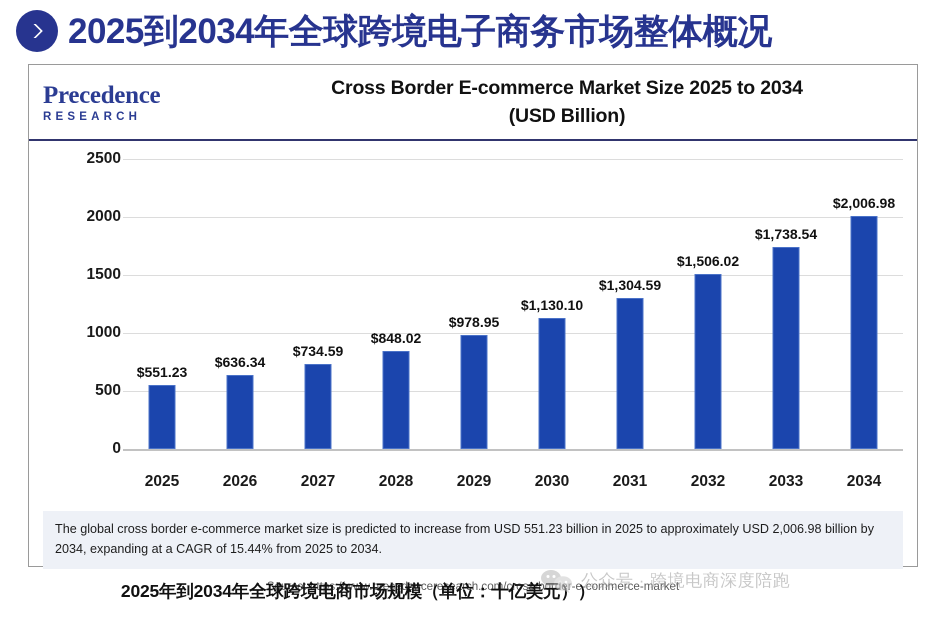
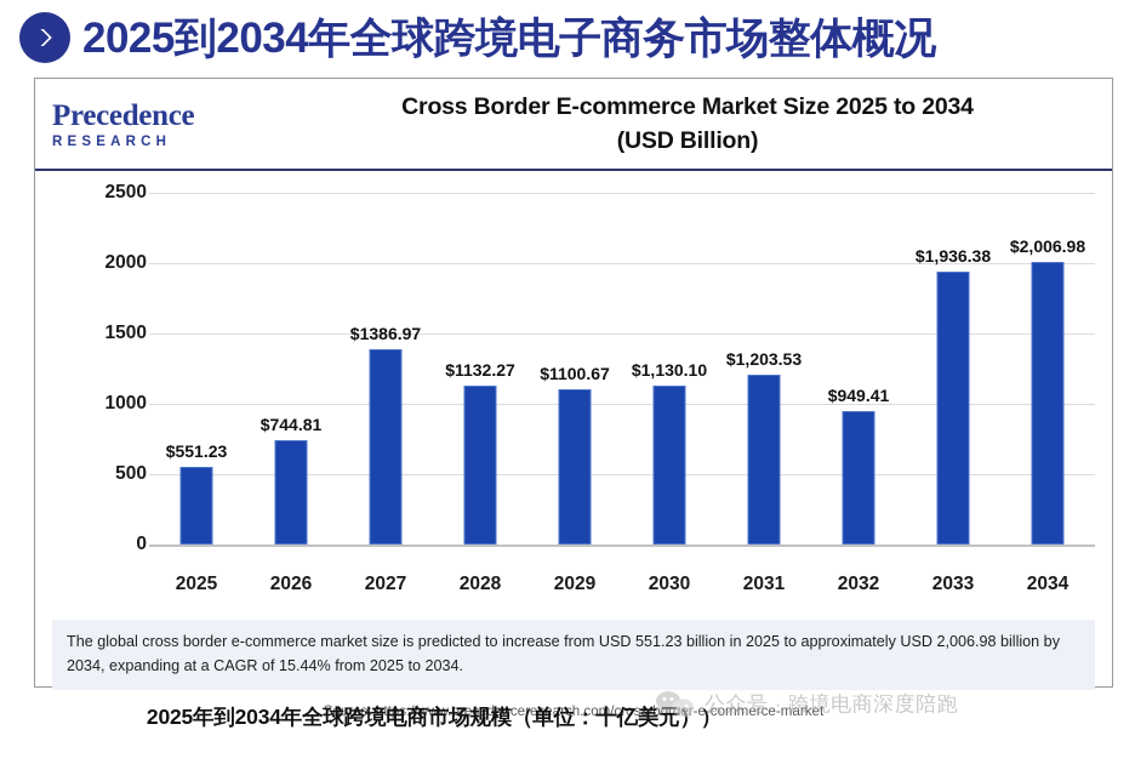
2026: $636.34 -> $744.81
2027: $734.59 -> $1386.97
2028: $848.02 -> $1132.27
2029: $978.95 -> $1100.67
2031: $1,304.59 -> $1,203.53
2032: $1,506.02 -> $949.41
2033: $1,738.54 -> $1,936.38
